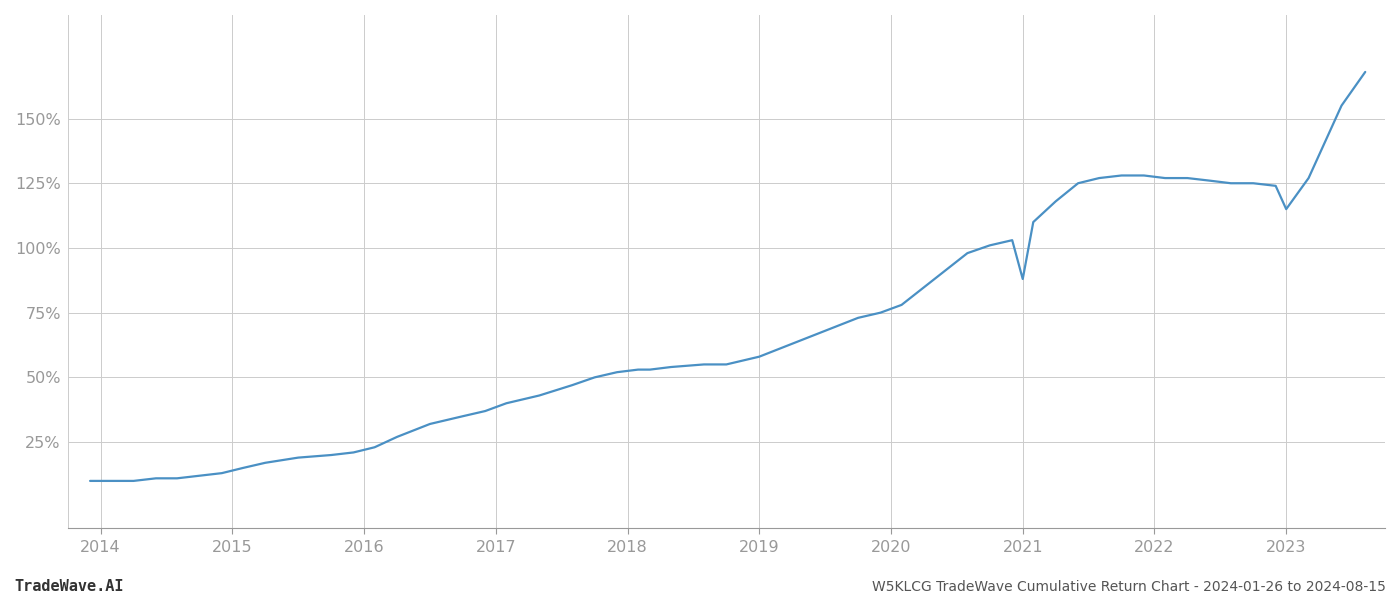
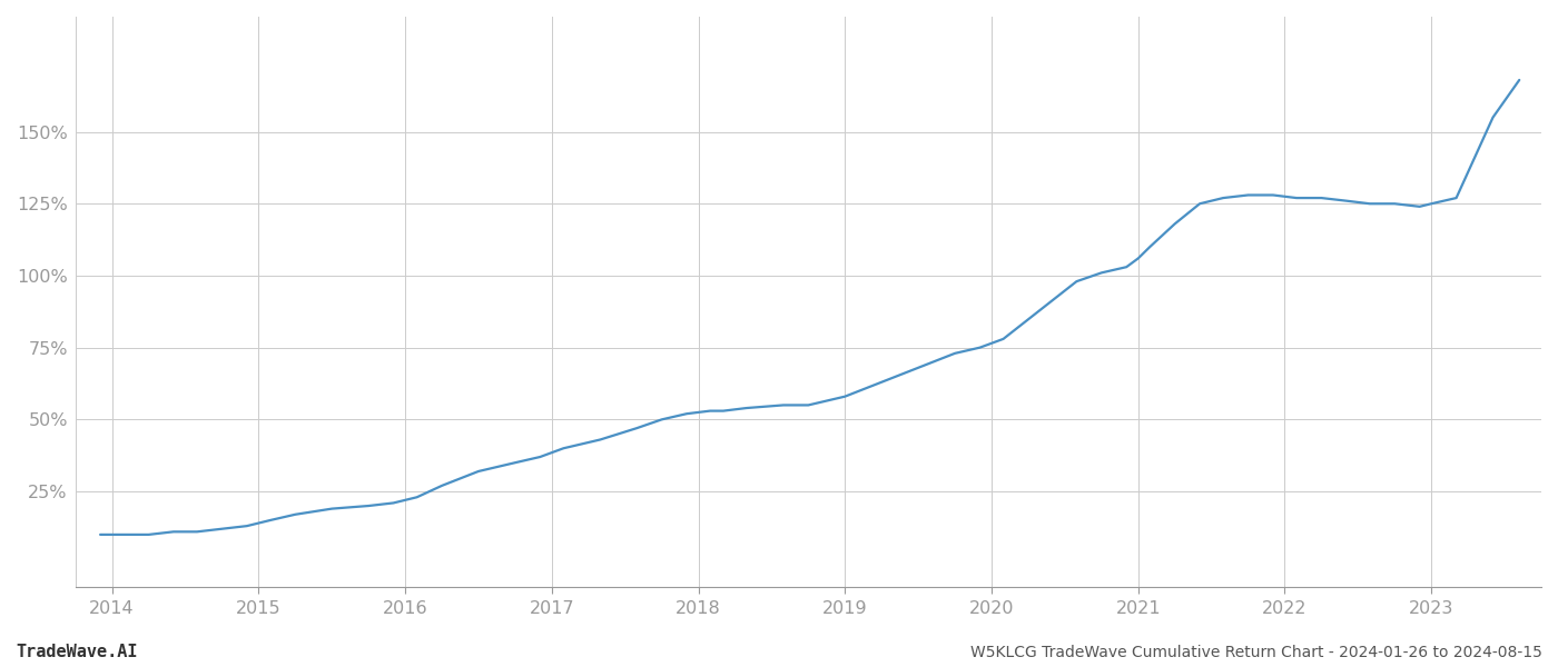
2021: 88% -> 106%
2023: 115% -> 125%
